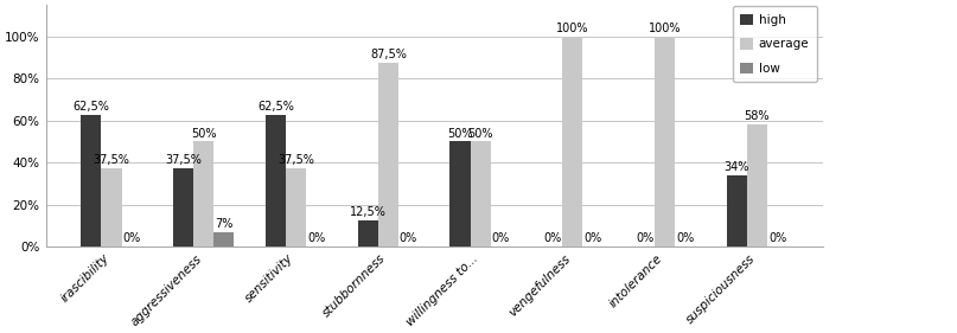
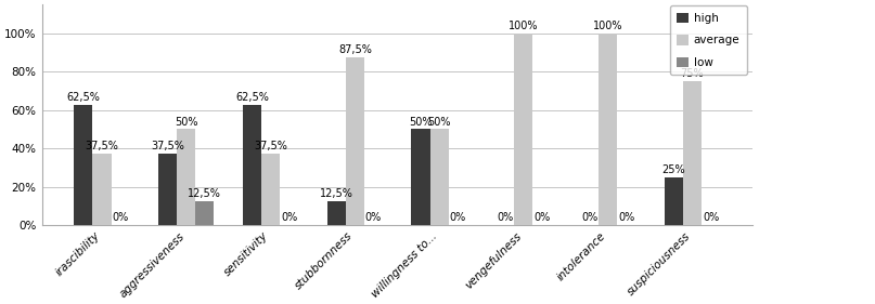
low/aggressiveness: 7% -> 12,5%
high/suspiciousness: 34% -> 25%
average/suspiciousness: 58% -> 75%
